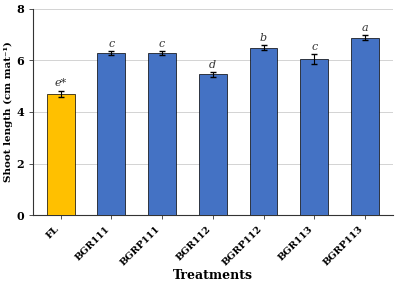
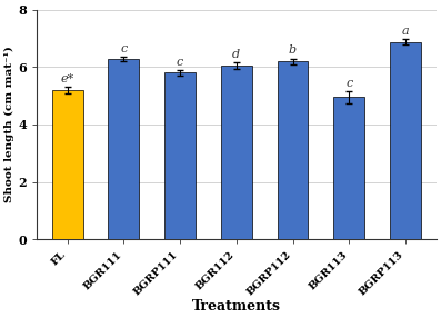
FL: 4.70 -> 5.20
BGRP111: 6.28 -> 5.80
BGR112: 5.45 -> 6.05
BGRP112: 6.48 -> 6.20
BGR113: 6.05 -> 4.95
